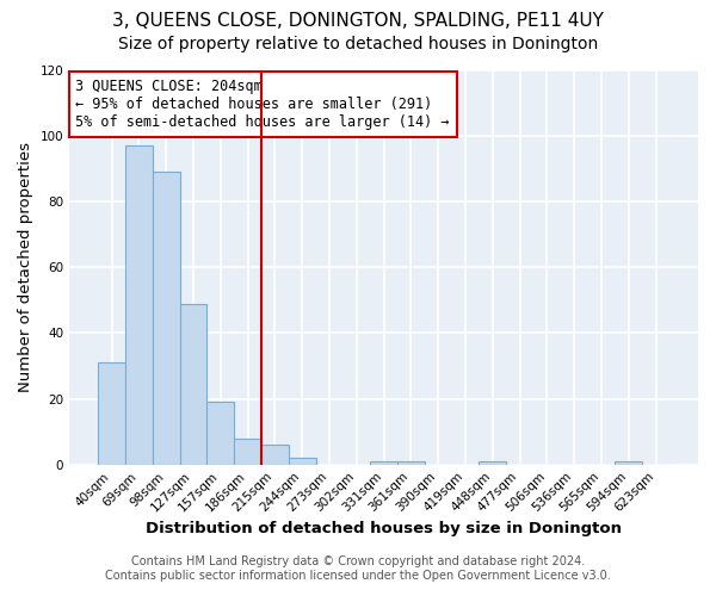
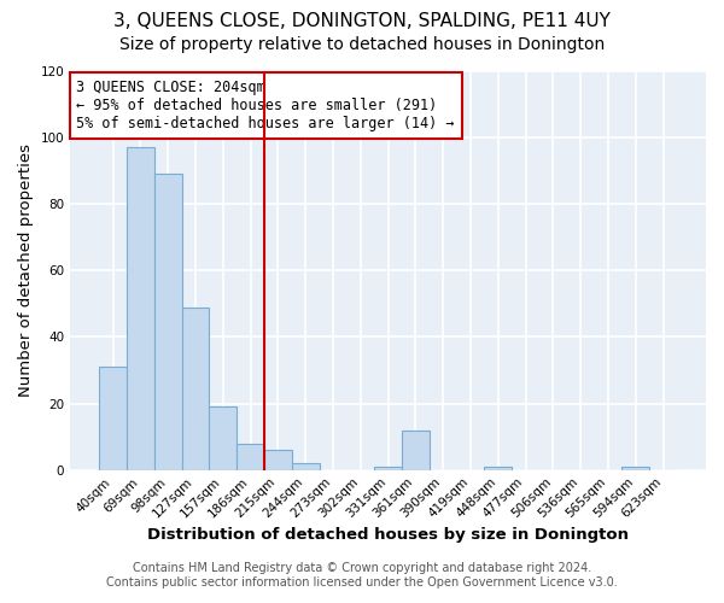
361sqm: 1 -> 12
